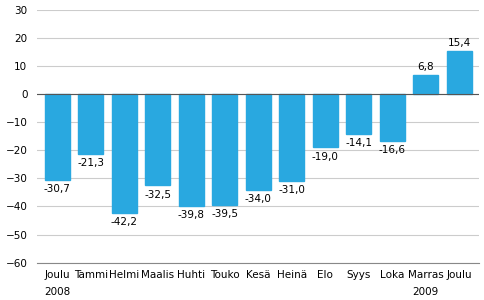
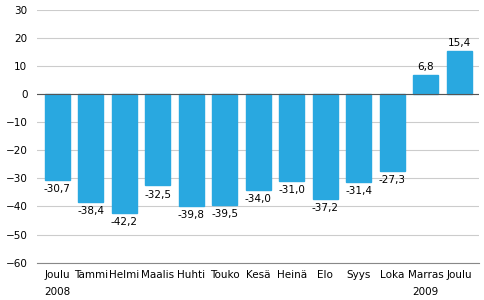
Tammi: -21,3 -> -38,4
Elo: -19,0 -> -37,2
Syys: -14,1 -> -31,4
Loka: -16,6 -> -27,3
